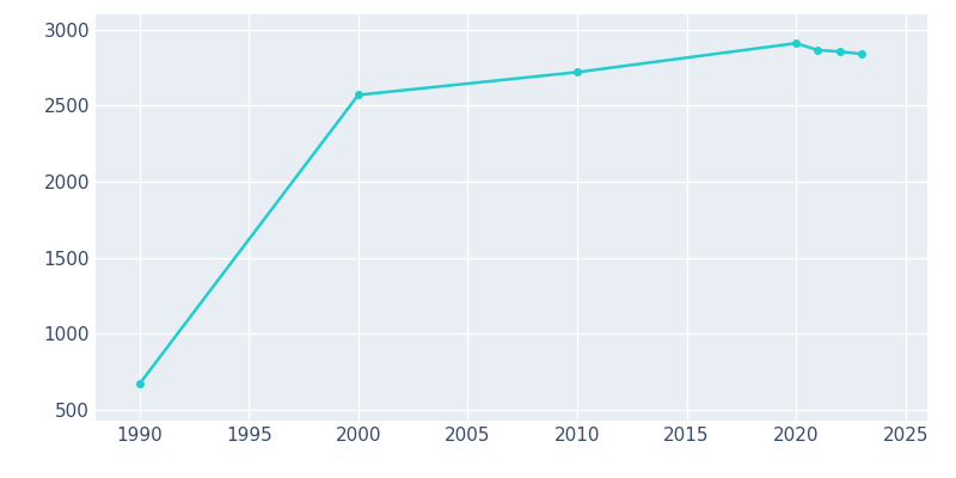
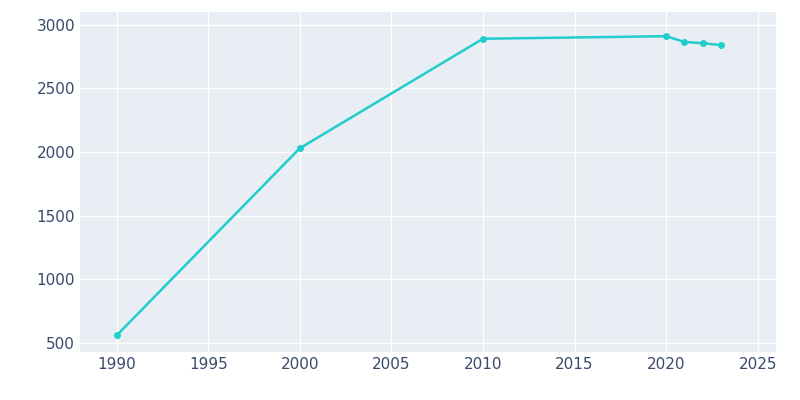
1990: 670 -> 560
2000: 2570 -> 2030
2010: 2720 -> 2890
